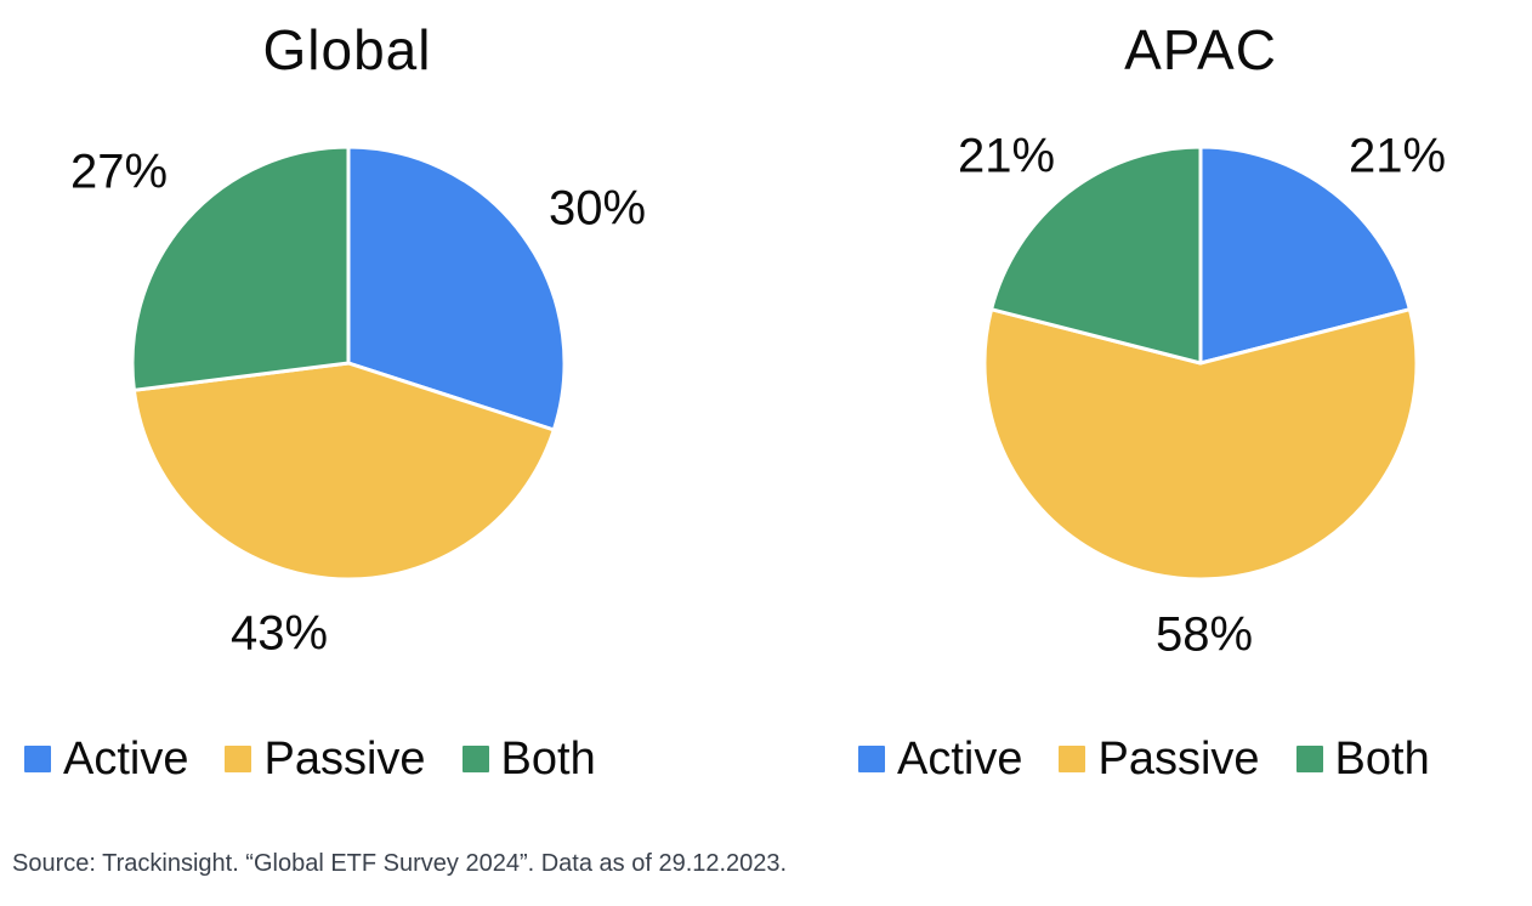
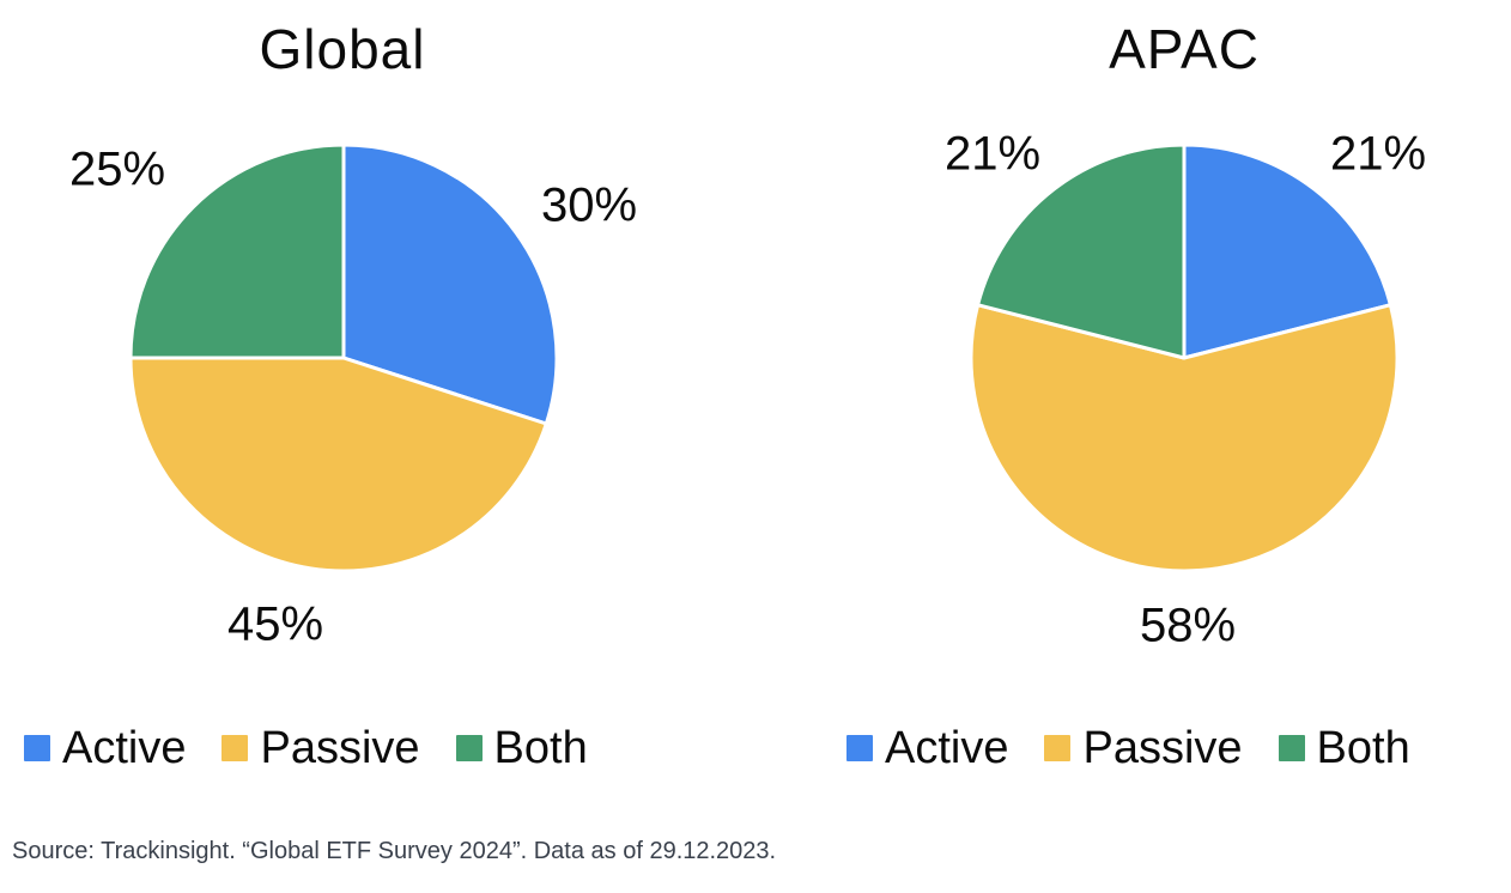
Global/Passive: 43% -> 45%
Global/Both: 27% -> 25%
